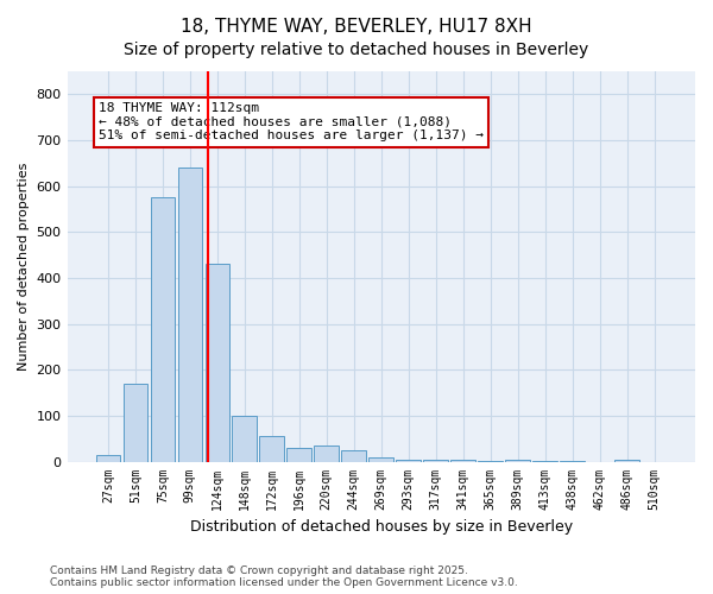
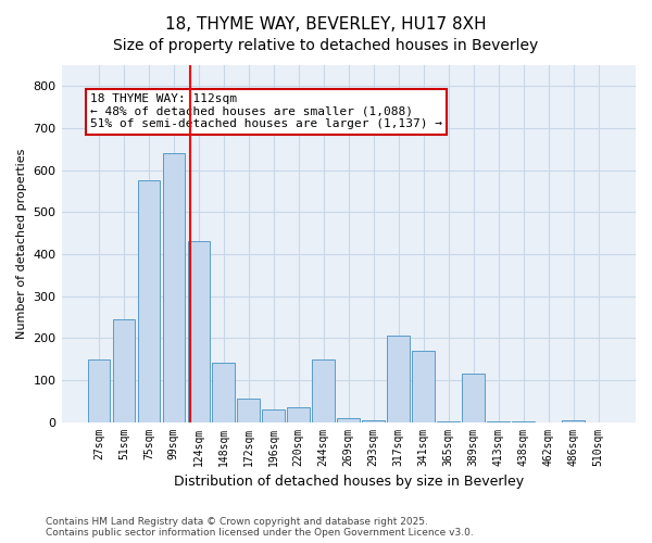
27sqm: 15 -> 150
51sqm: 170 -> 245
148sqm: 100 -> 140
244sqm: 25 -> 150
317sqm: 3 -> 205
341sqm: 4 -> 170
389sqm: 4 -> 115
